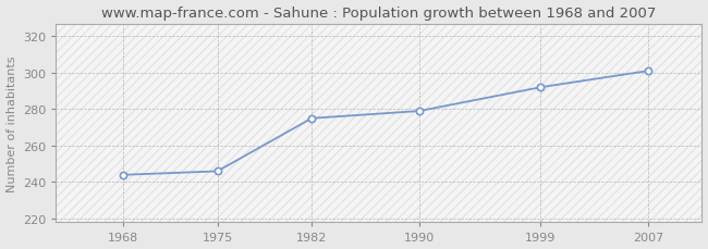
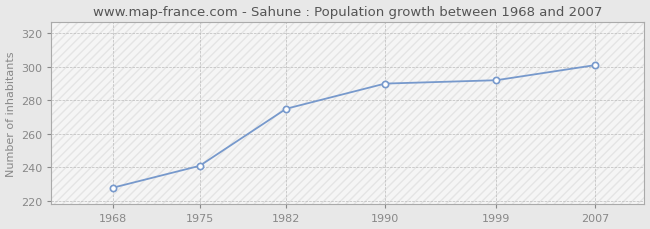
1968: 244 -> 228
1975: 246 -> 241
1990: 279 -> 290
